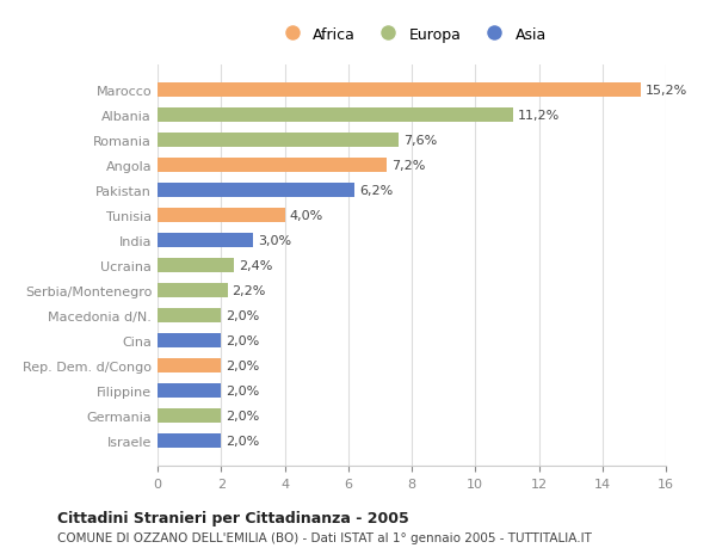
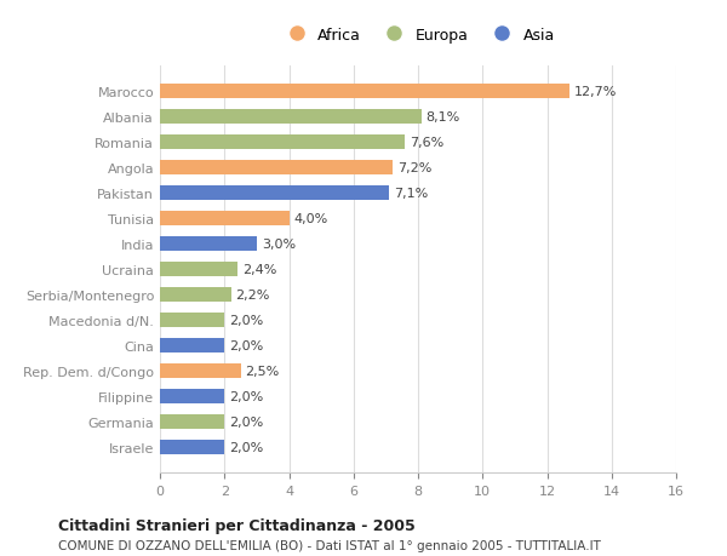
Marocco: 15,2% -> 12,7%
Albania: 11,2% -> 8,1%
Pakistan: 6,2% -> 7,1%
Rep. Dem. d/Congo: 2,0% -> 2,5%
